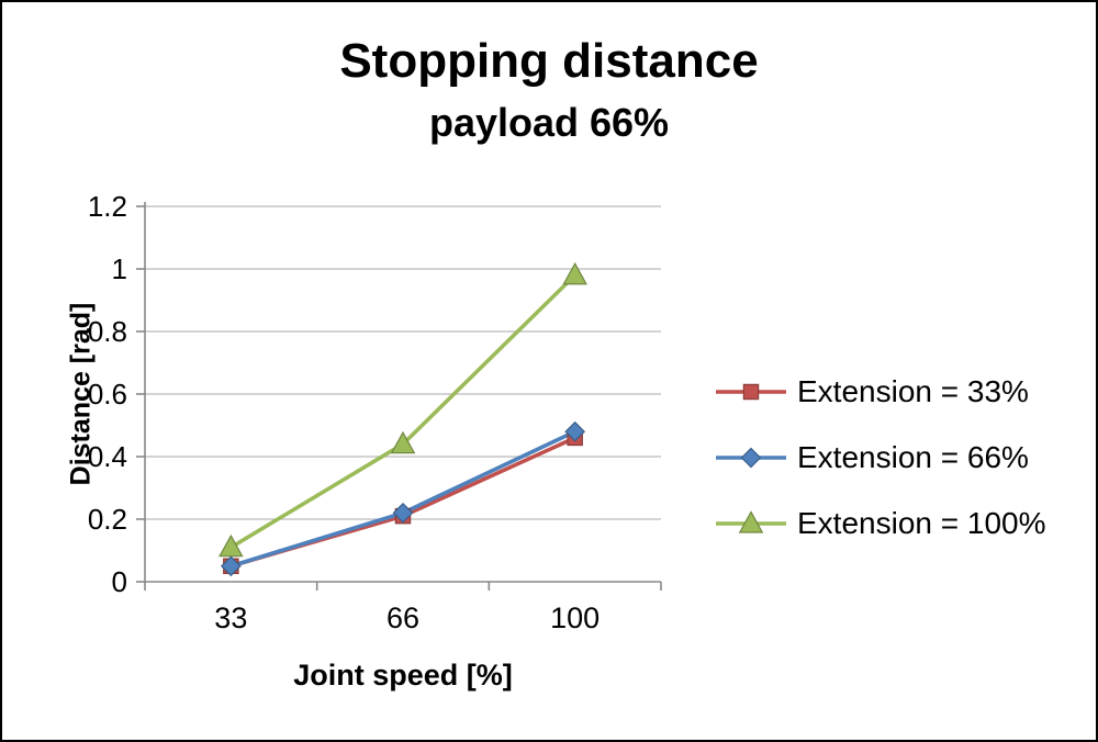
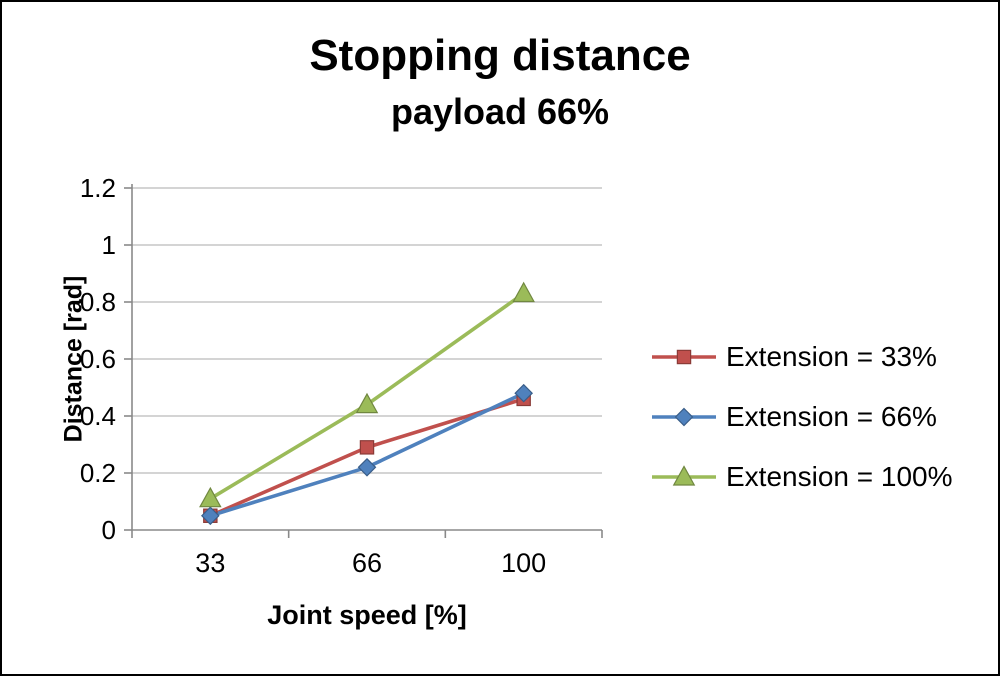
Extension = 33%/66: 0.21 -> 0.29
Extension = 100%/100: 0.98 -> 0.83
